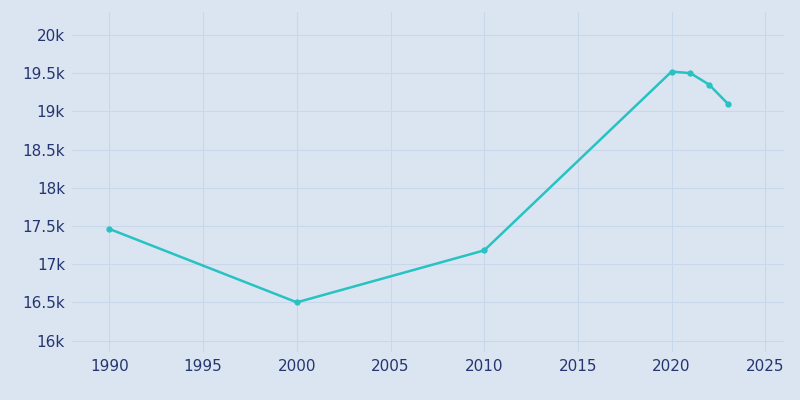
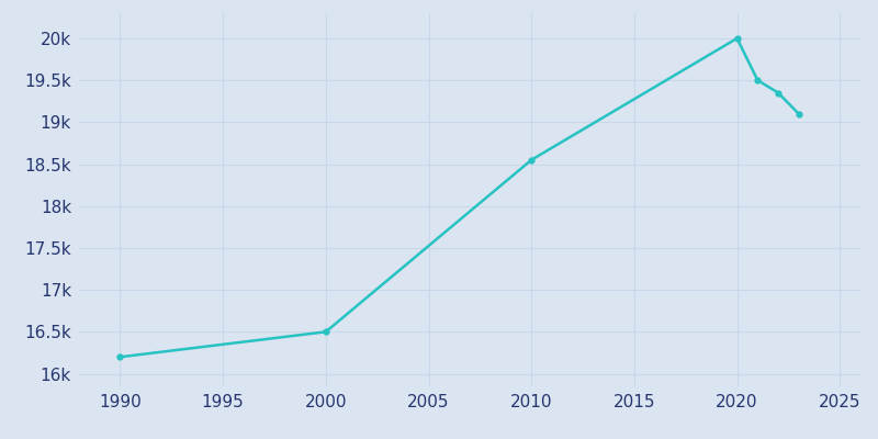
1990: 17.46k -> 16.20k
2010: 17.18k -> 18.55k
2020: 19.52k -> 20.00k
